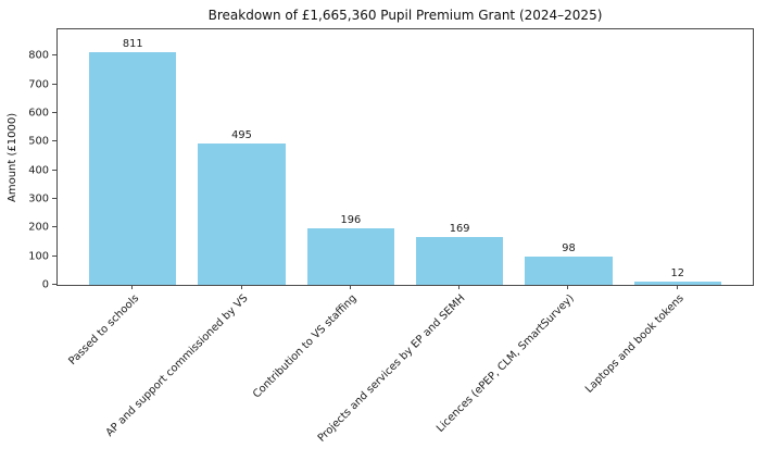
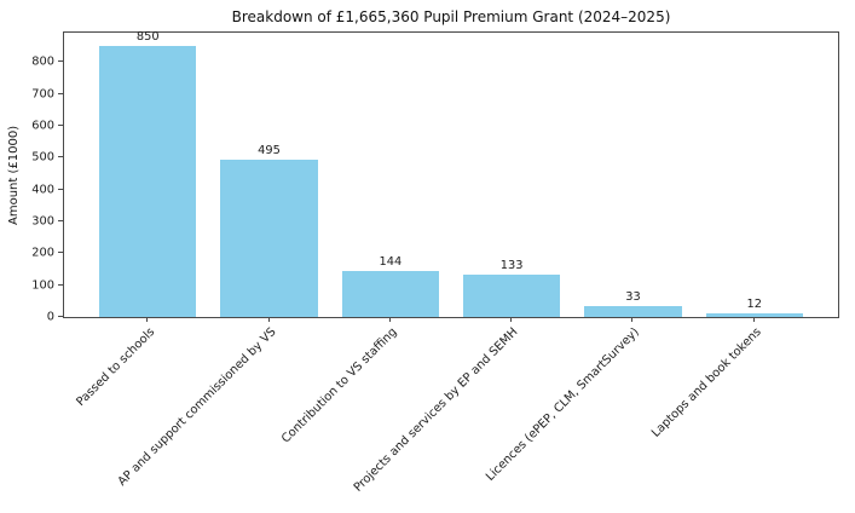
Passed to schools: 811 -> 850
Contribution to VS staffing: 196 -> 144
Projects and services by EP and SEMH: 169 -> 133
Licences (ePEP, CLM, SmartSurvey): 98 -> 33
